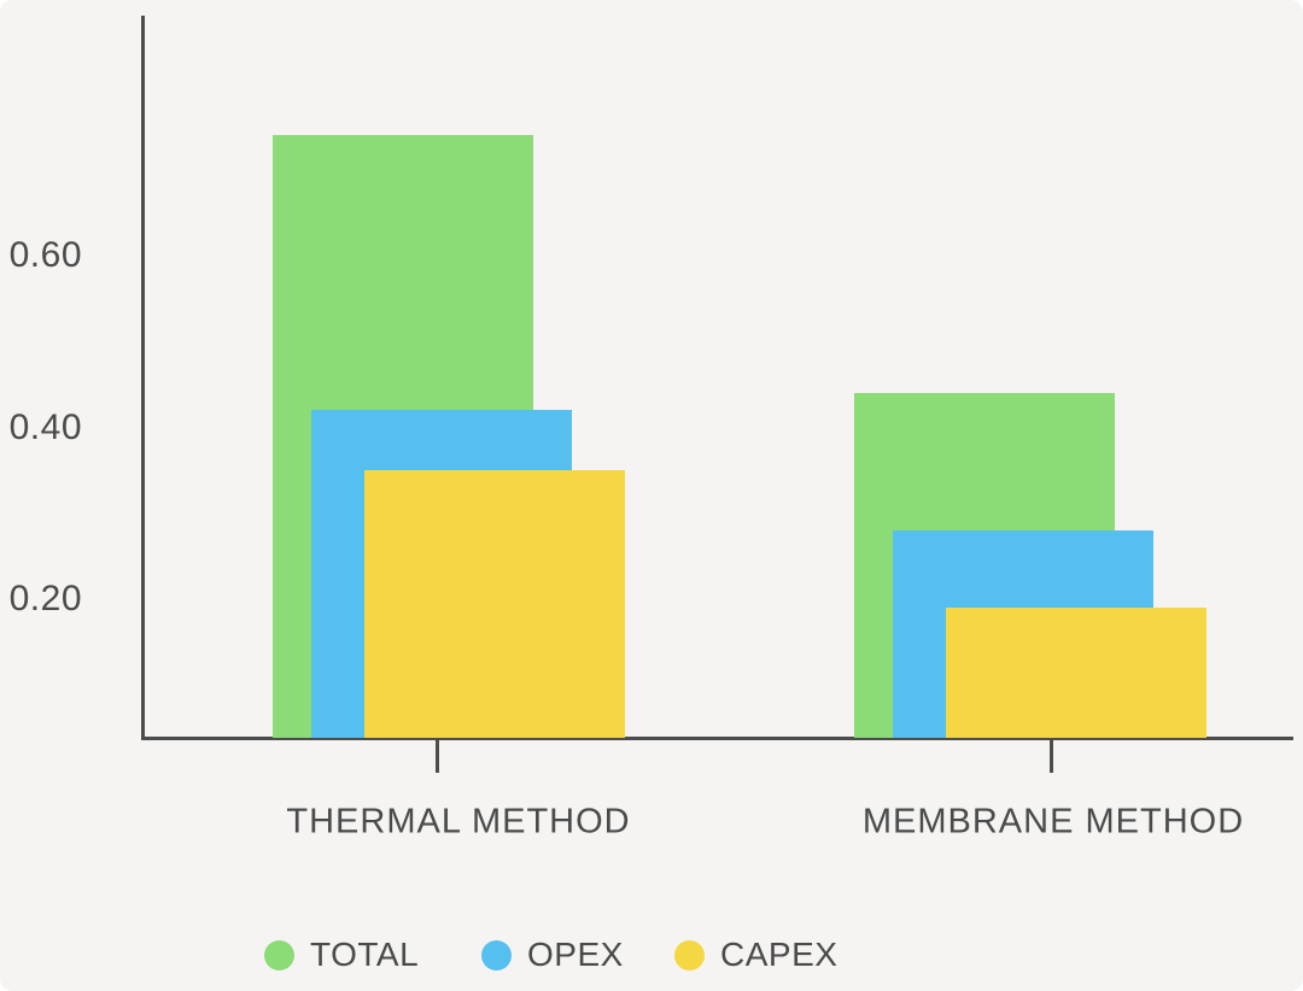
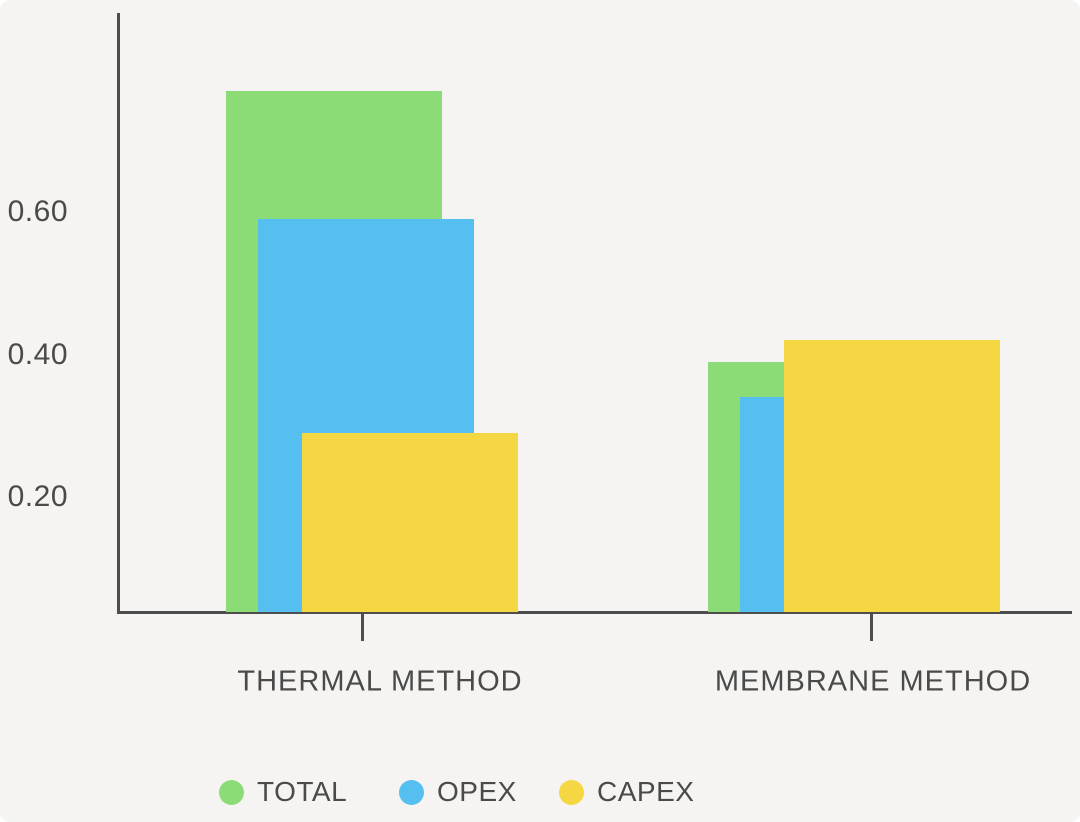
TOTAL/THERMAL METHOD: 0.74 -> 0.77
OPEX/THERMAL METHOD: 0.42 -> 0.59
CAPEX/THERMAL METHOD: 0.35 -> 0.29
TOTAL/MEMBRANE METHOD: 0.44 -> 0.39
OPEX/MEMBRANE METHOD: 0.28 -> 0.34
CAPEX/MEMBRANE METHOD: 0.19 -> 0.42
